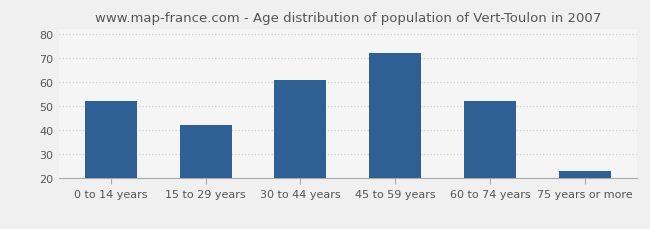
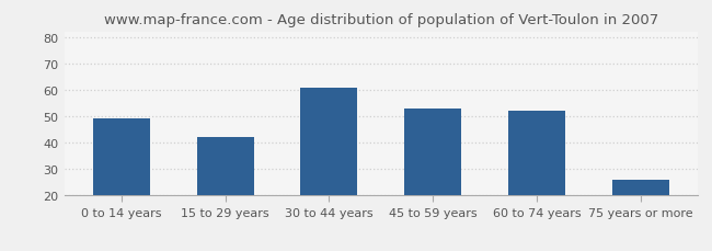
0 to 14 years: 52 -> 49
45 to 59 years: 72 -> 53
75 years or more: 23 -> 26
